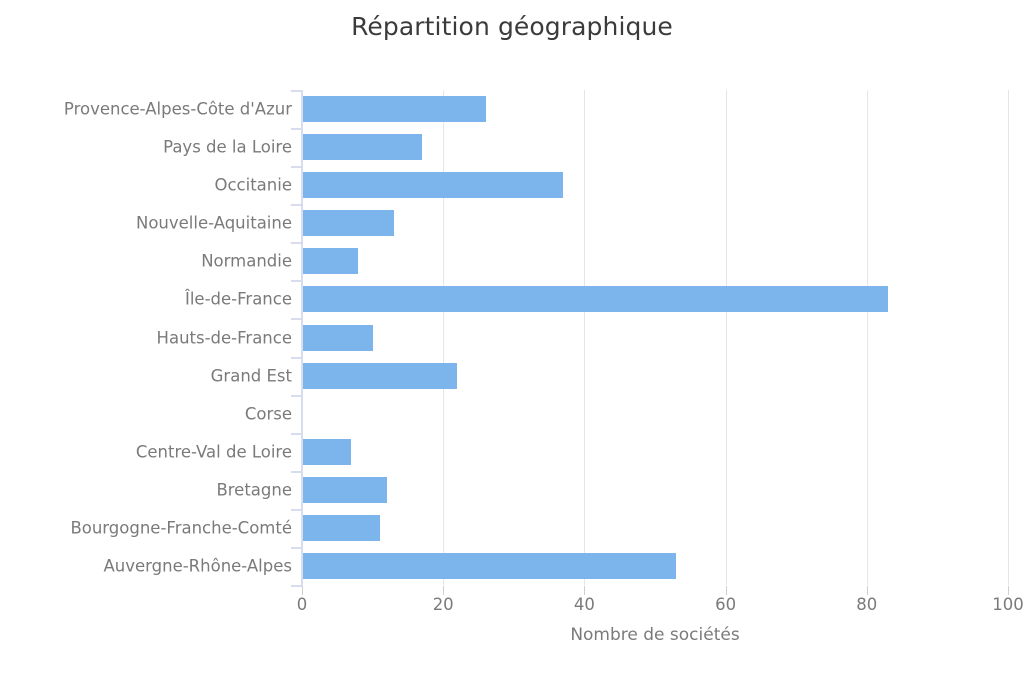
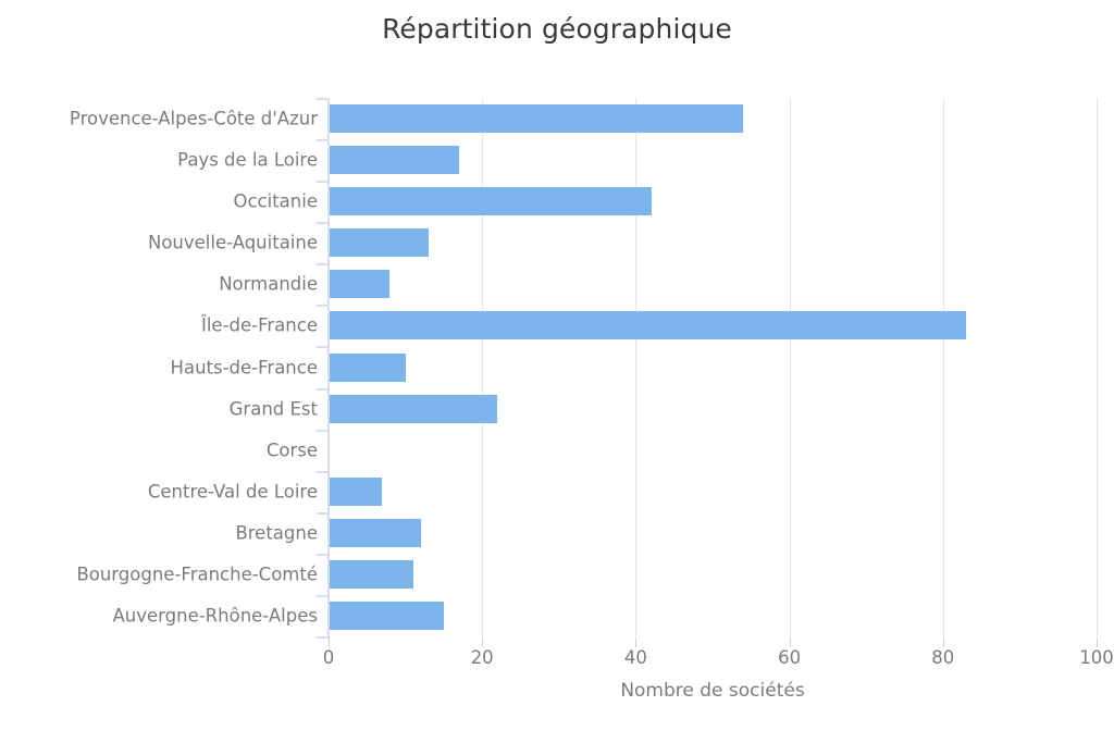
Provence-Alpes-Côte d'Azur: 26 -> 54
Occitanie: 37 -> 42
Auvergne-Rhône-Alpes: 53 -> 15
